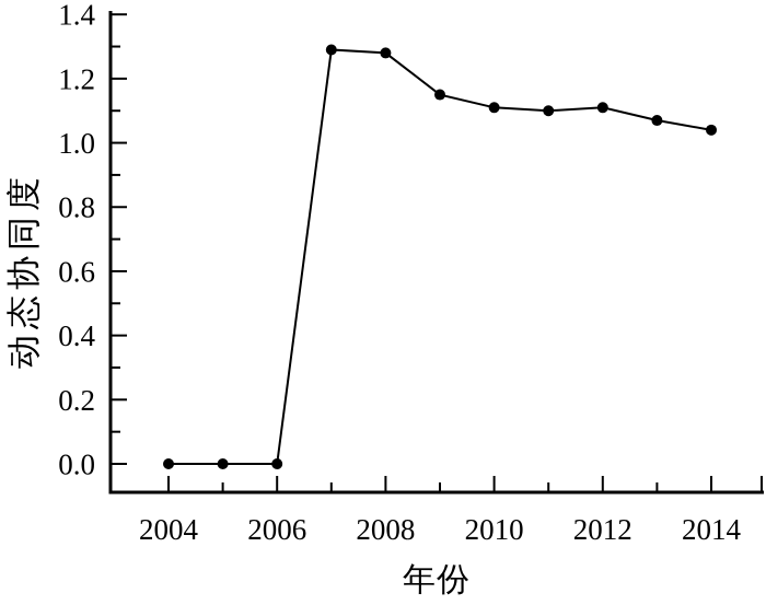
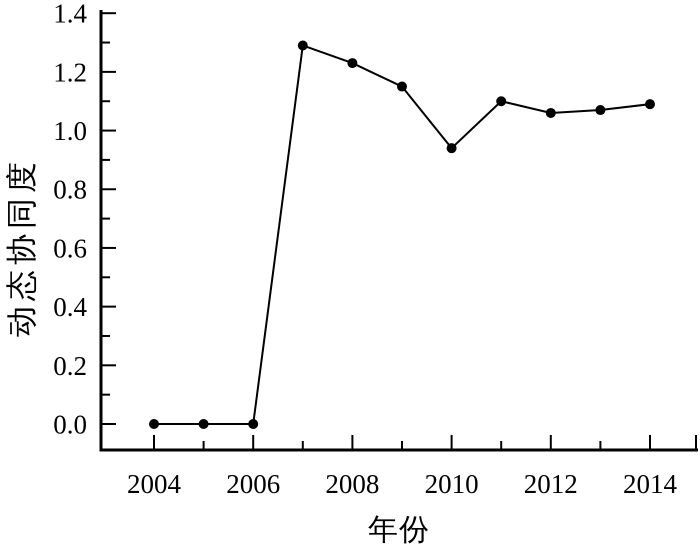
2008: 1.28 -> 1.23
2010: 1.11 -> 0.94
2012: 1.11 -> 1.06
2014: 1.04 -> 1.09
